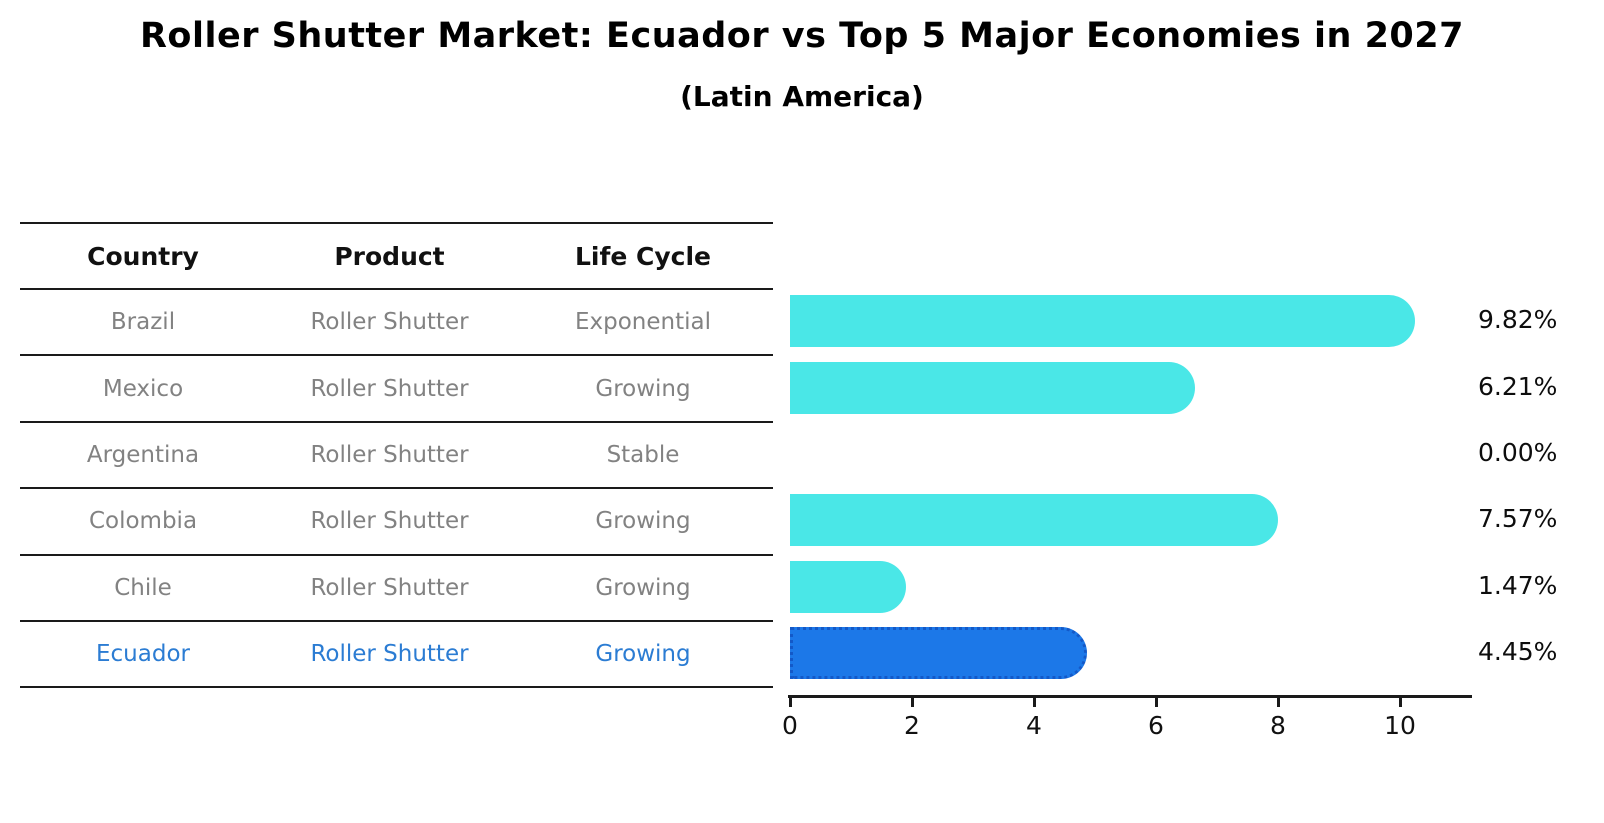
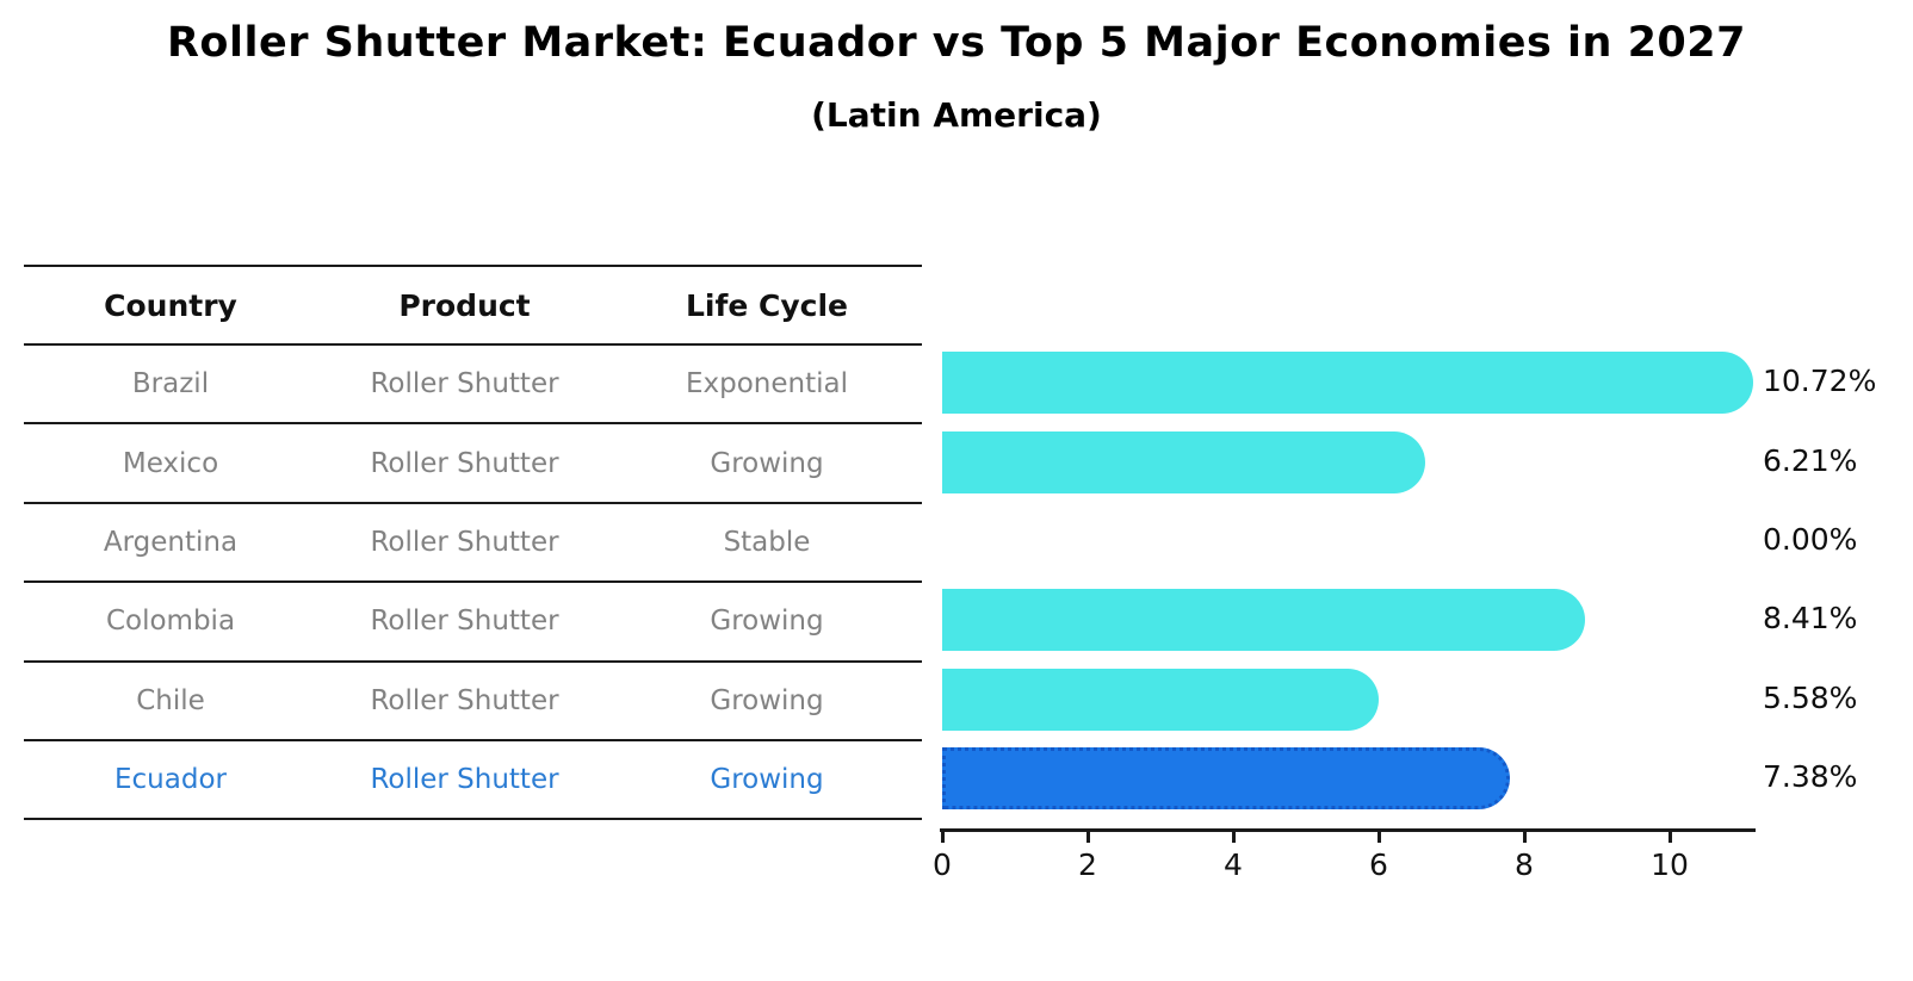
Brazil: 9.82% -> 10.72%
Colombia: 7.57% -> 8.41%
Chile: 1.47% -> 5.58%
Ecuador: 4.45% -> 7.38%
